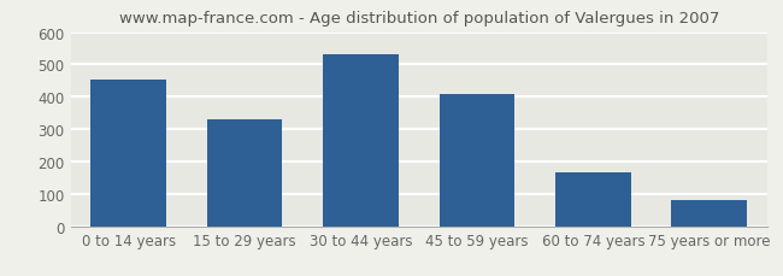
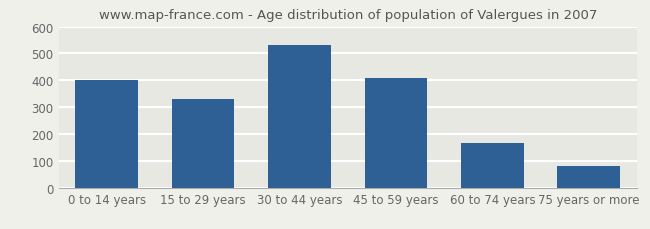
0 to 14 years: 455 -> 400
